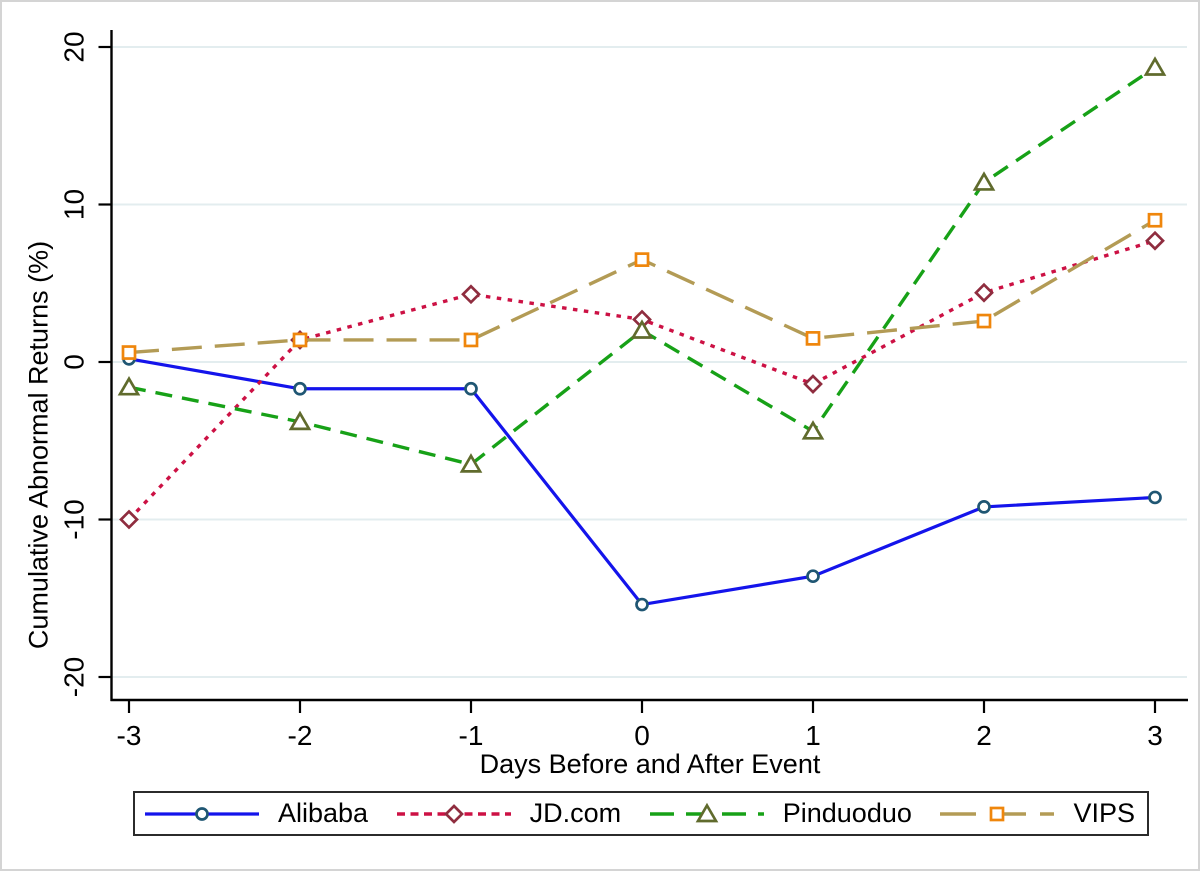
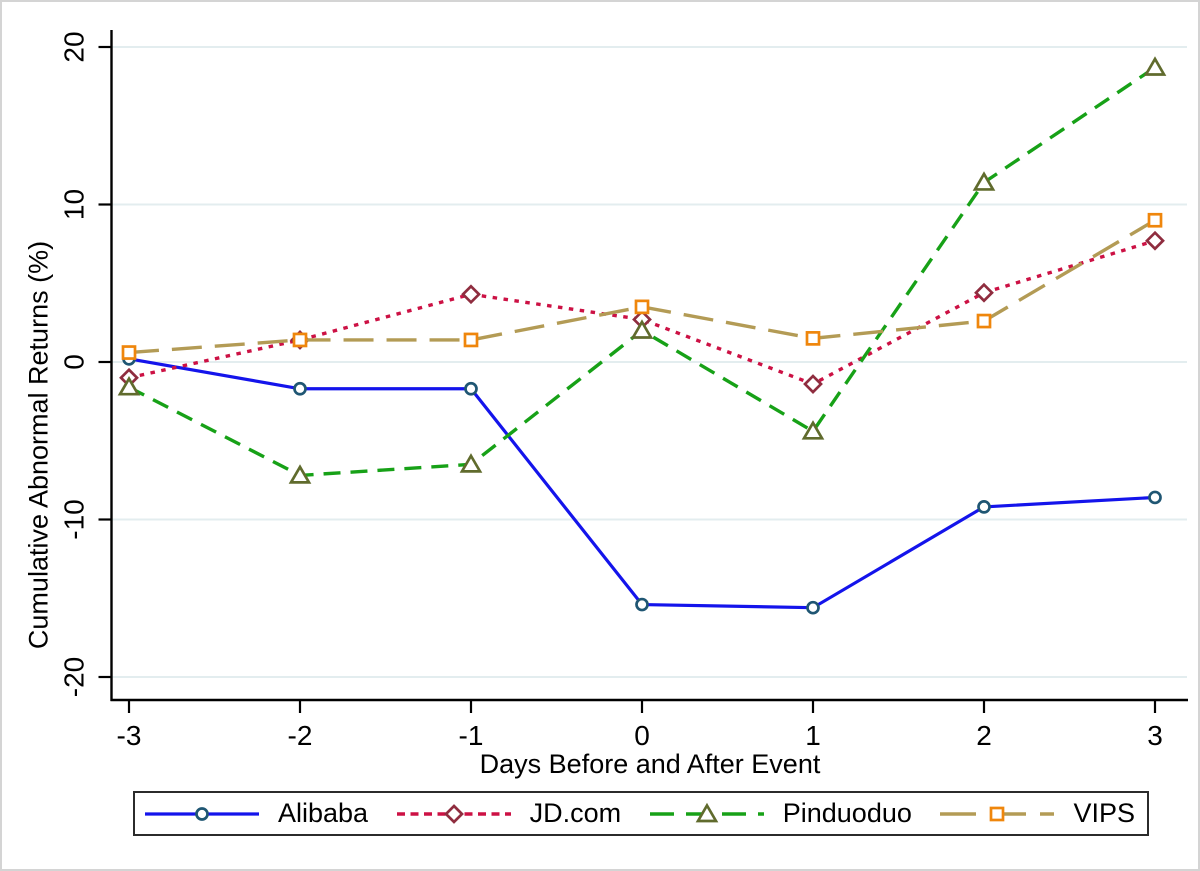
JD.com/-3: -10.0 -> -1.0
Pinduoduo/-2: -3.8 -> -7.2
VIPS/0: 6.5 -> 3.5
Alibaba/1: -13.6 -> -15.6
